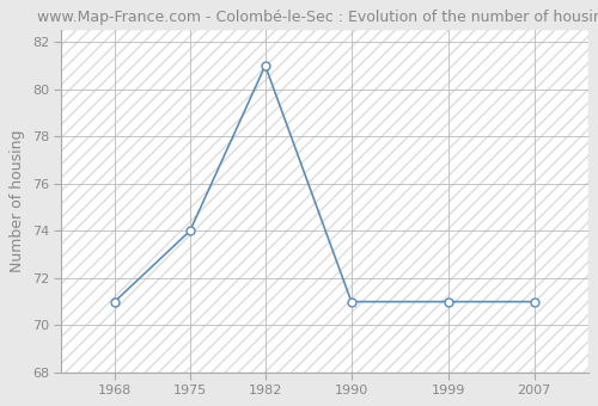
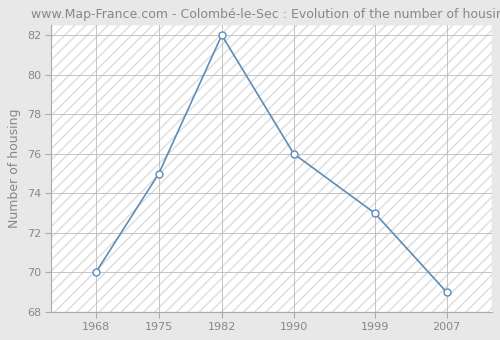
1968: 71 -> 70
1975: 74 -> 75
1982: 81 -> 82
1990: 71 -> 76
1999: 71 -> 73
2007: 71 -> 69
